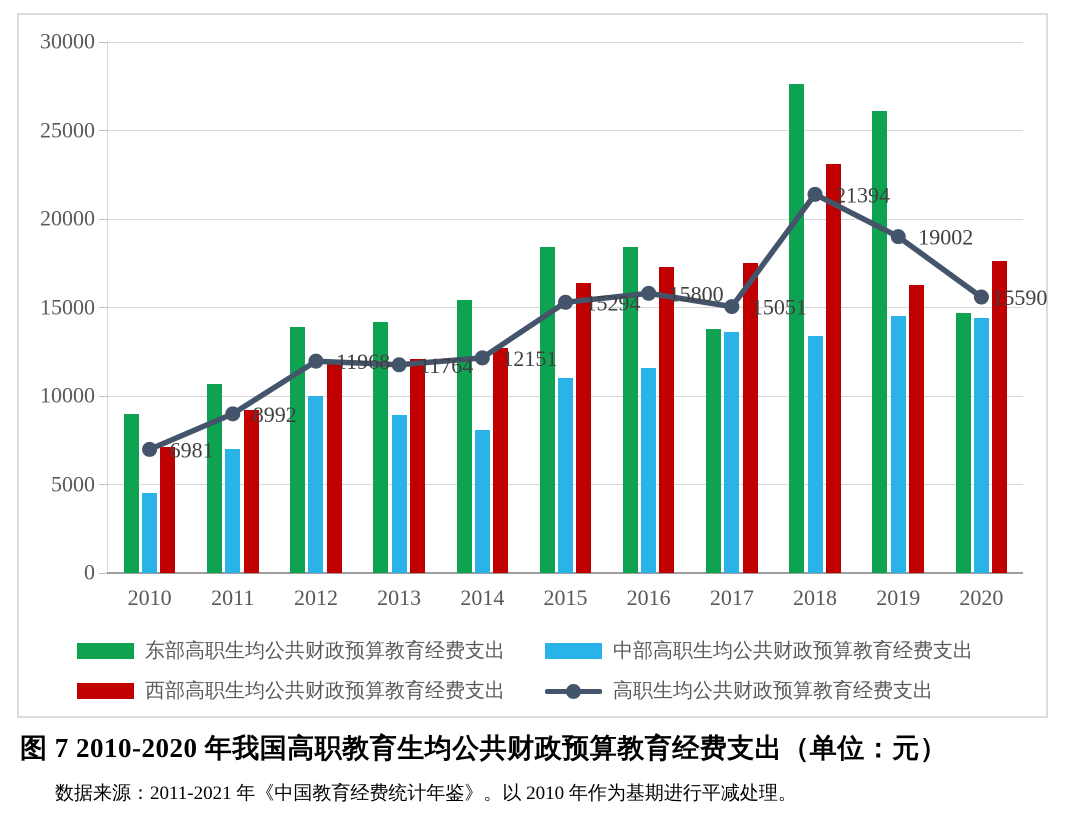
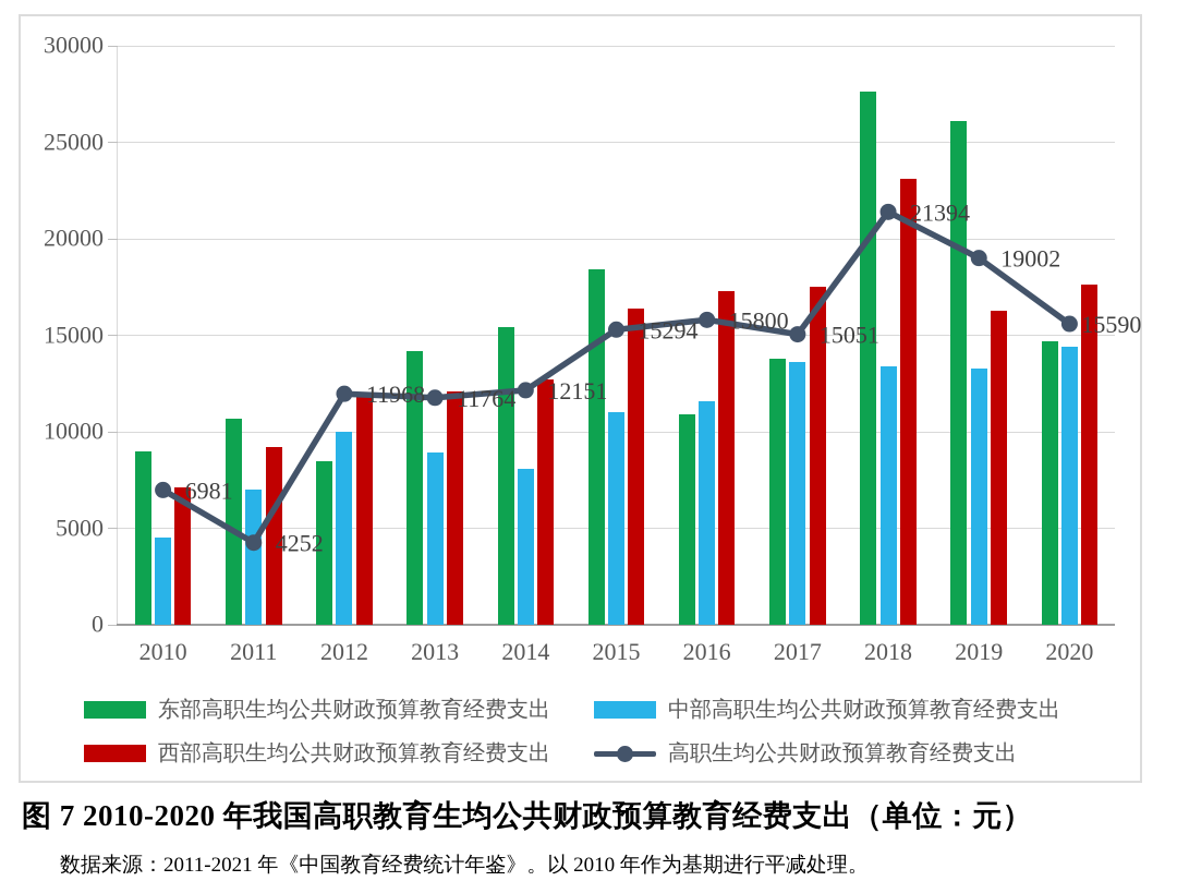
高职生均公共财政预算教育经费支出/2011: 8992 -> 4252
东部高职生均公共财政预算教育经费支出/2012: 13900 -> 8500
东部高职生均公共财政预算教育经费支出/2016: 18400 -> 10900
中部高职生均公共财政预算教育经费支出/2019: 14500 -> 13300
